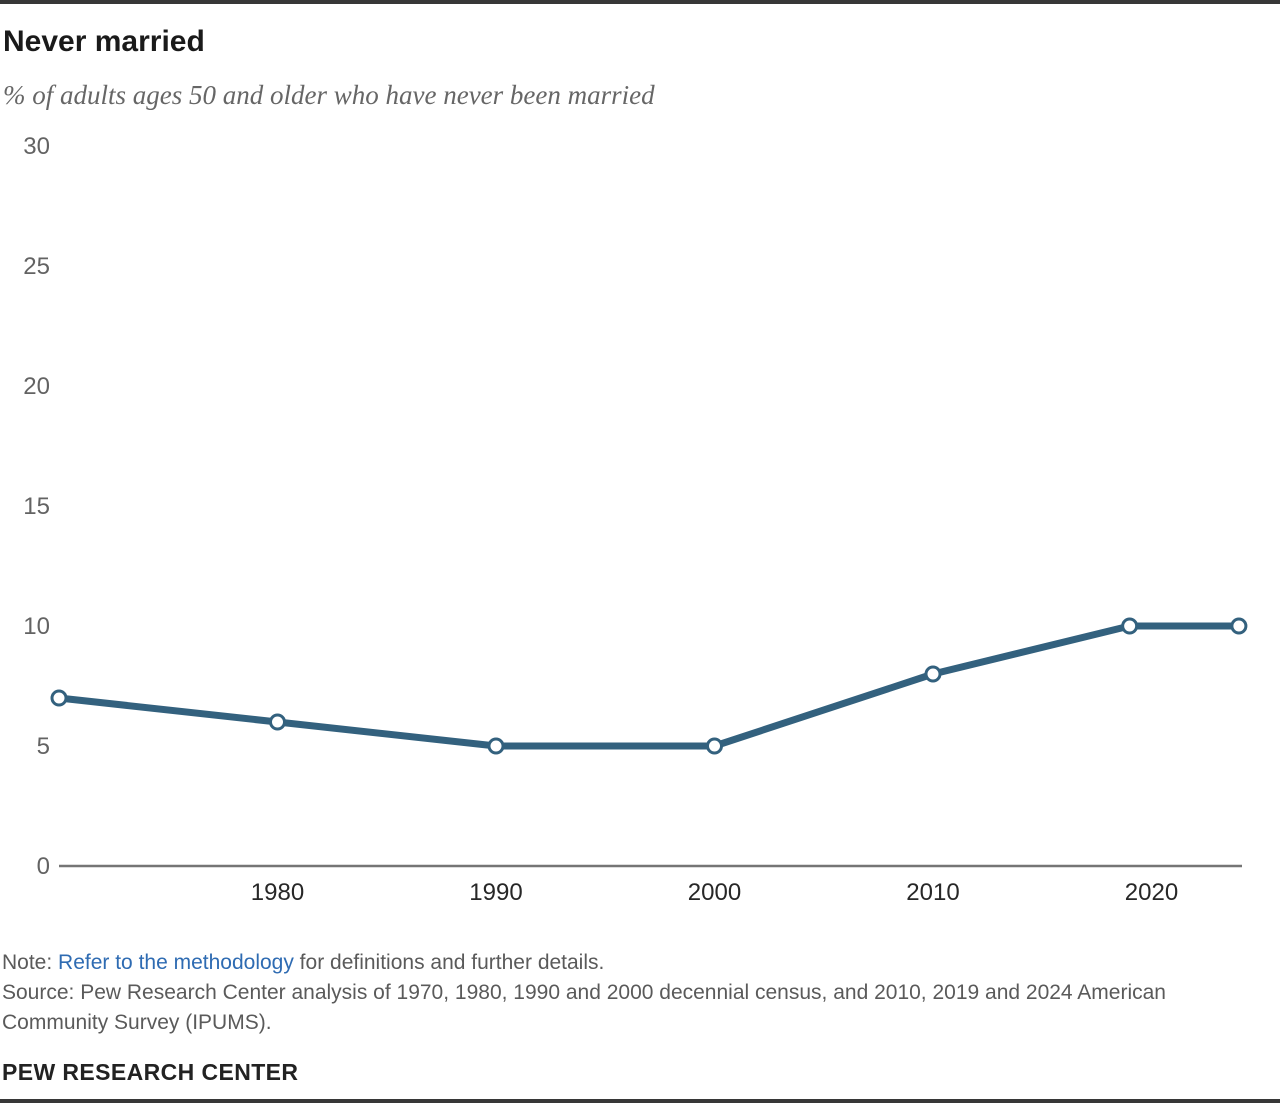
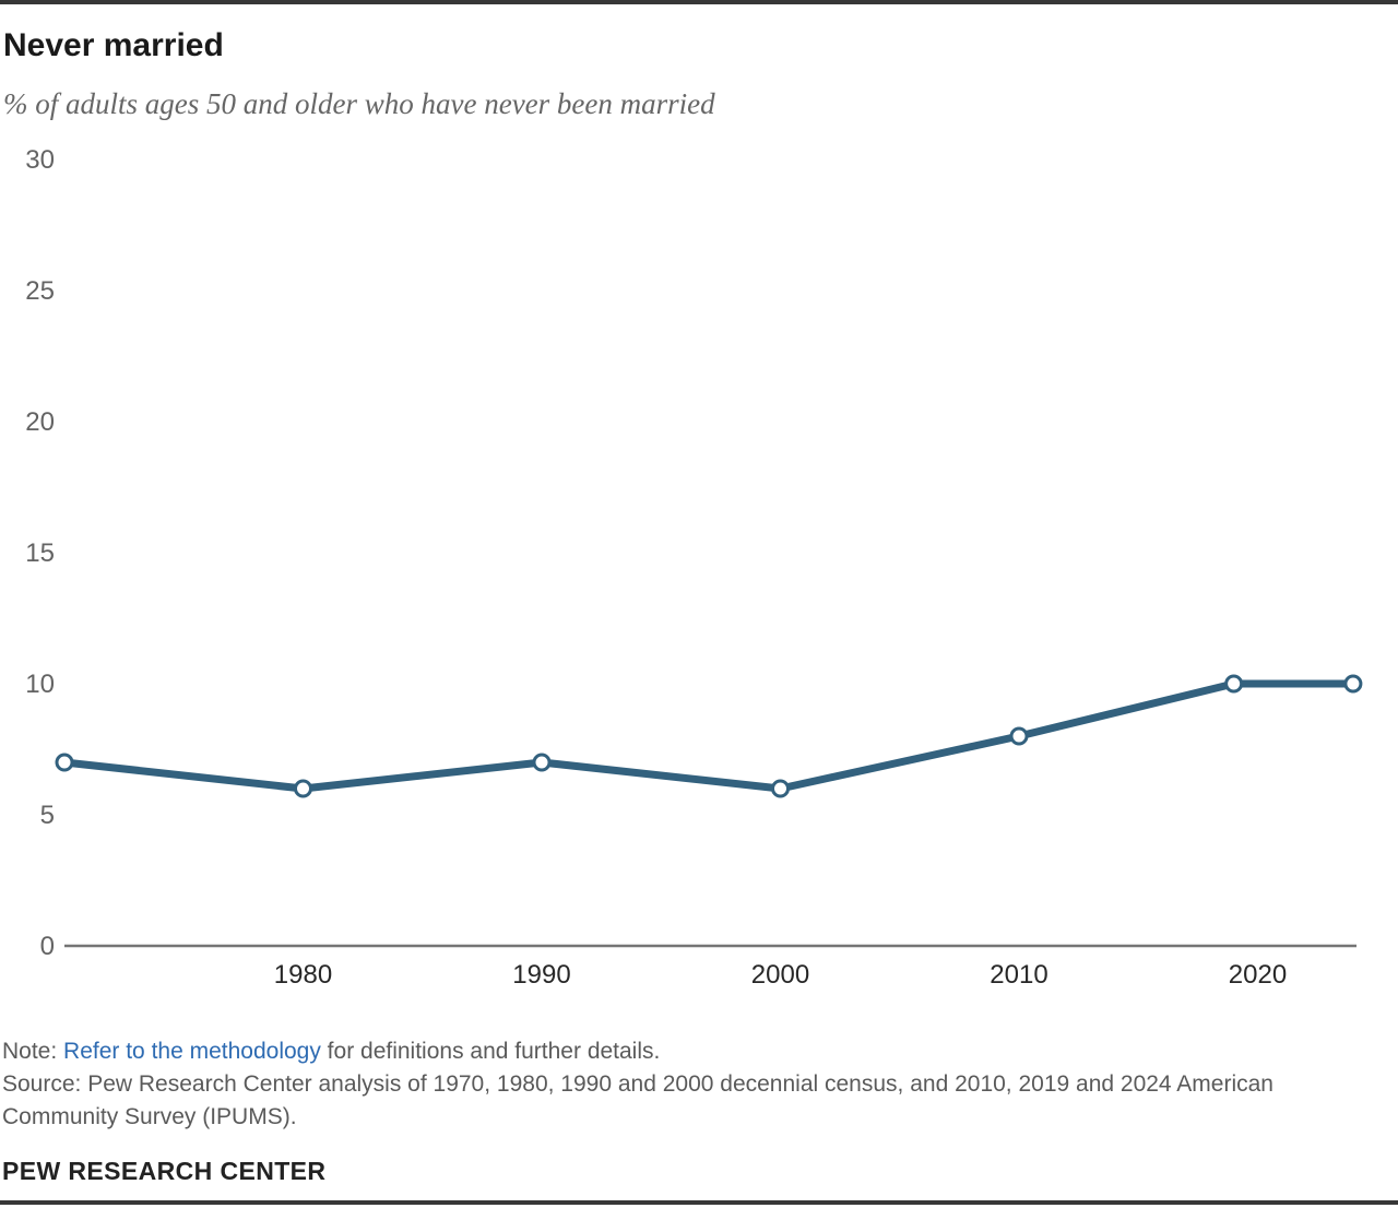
1990: 5 -> 7
2000: 5 -> 6
